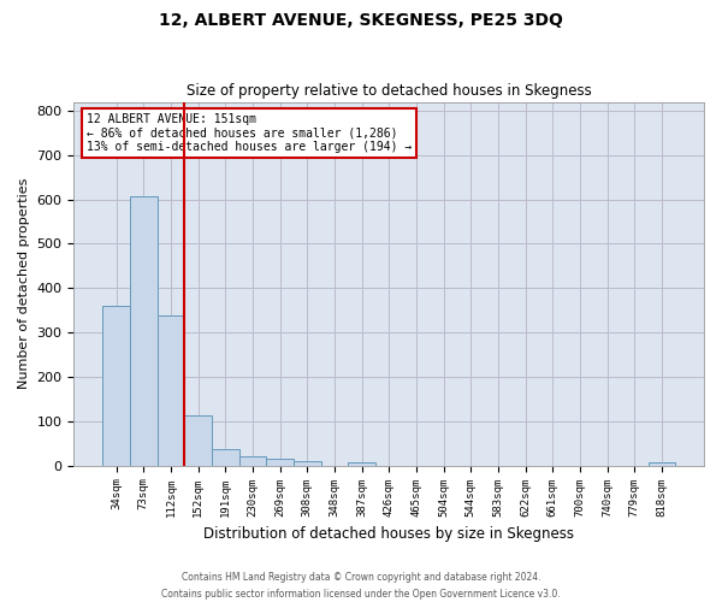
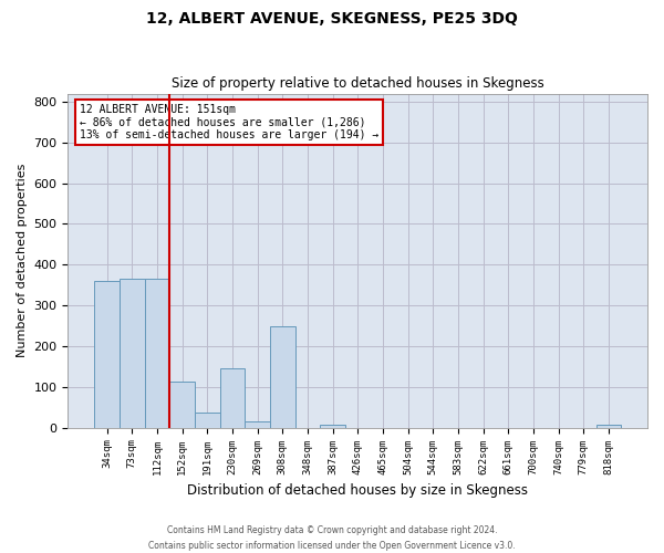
73sqm: 607 -> 365
112sqm: 338 -> 365
230sqm: 21 -> 145
308sqm: 10 -> 250
